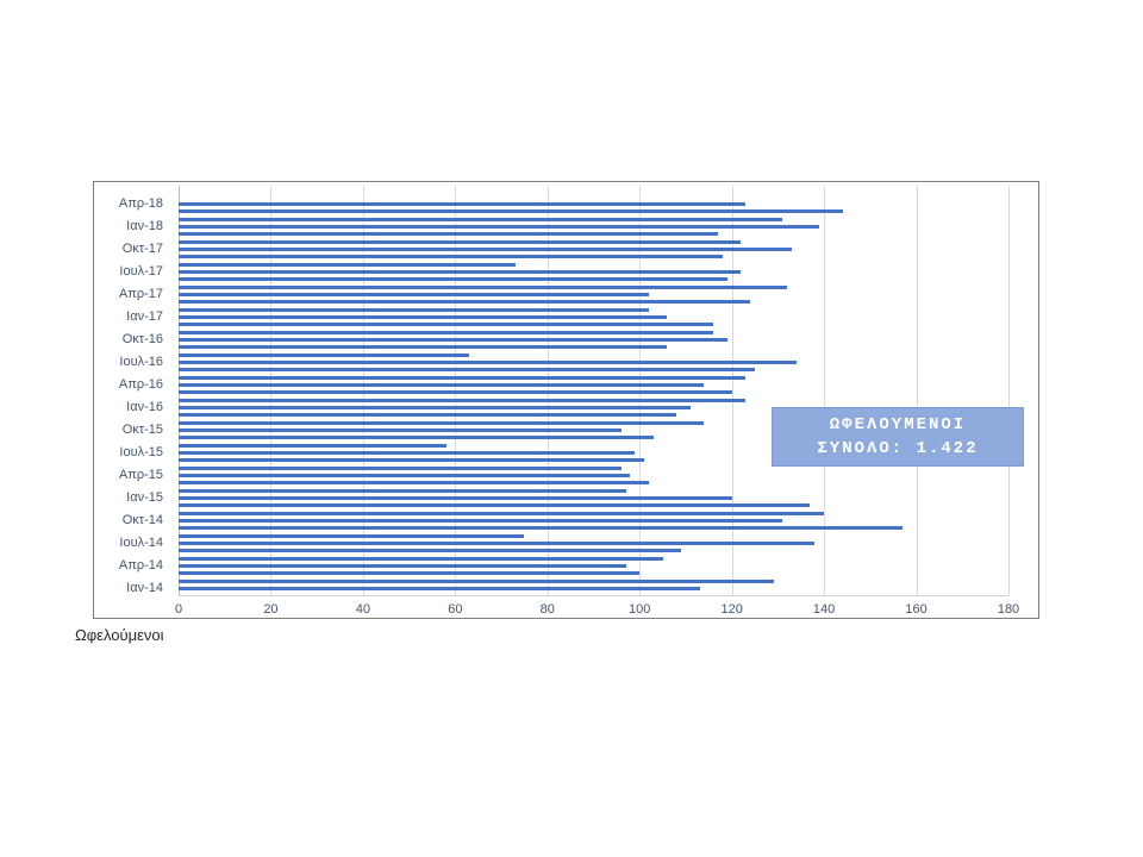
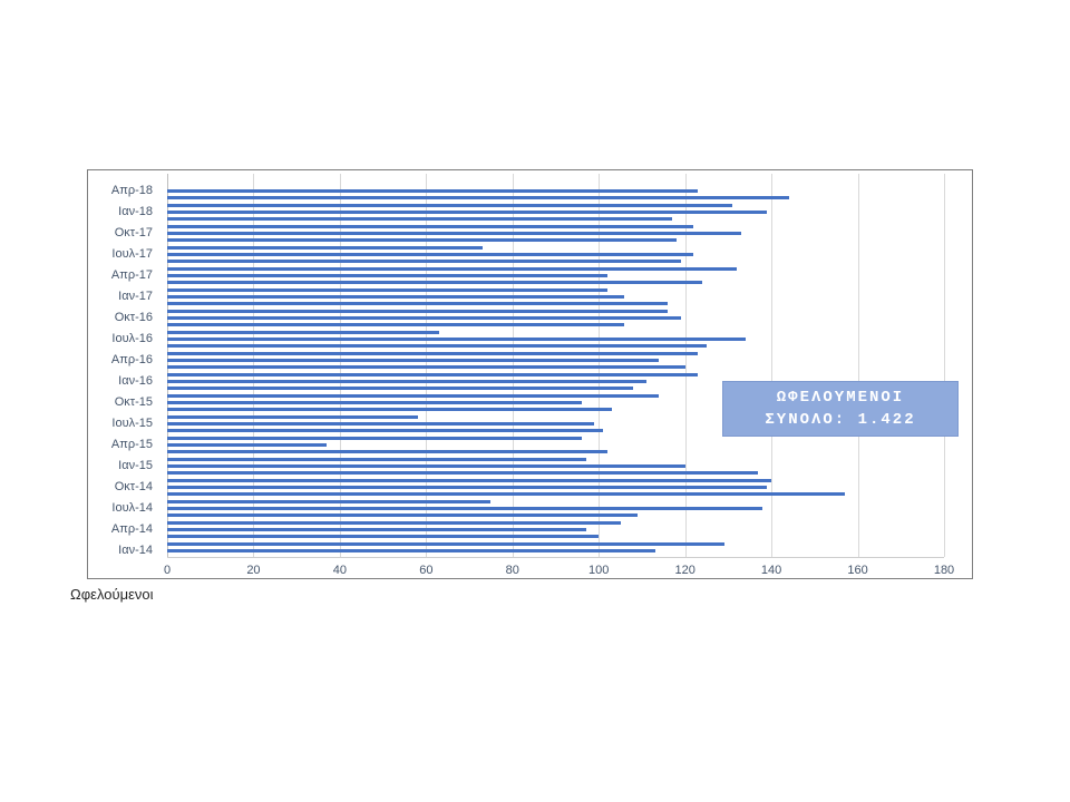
Απρ-15: 98 -> 37
Οκτ-14: 131 -> 139
